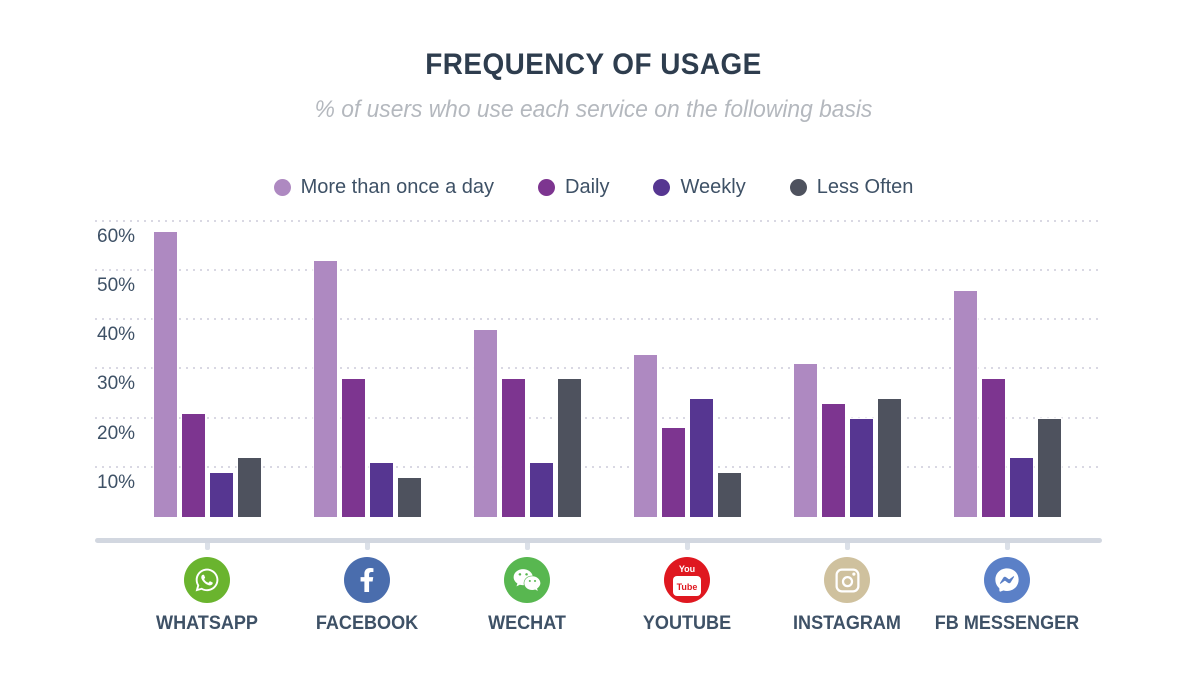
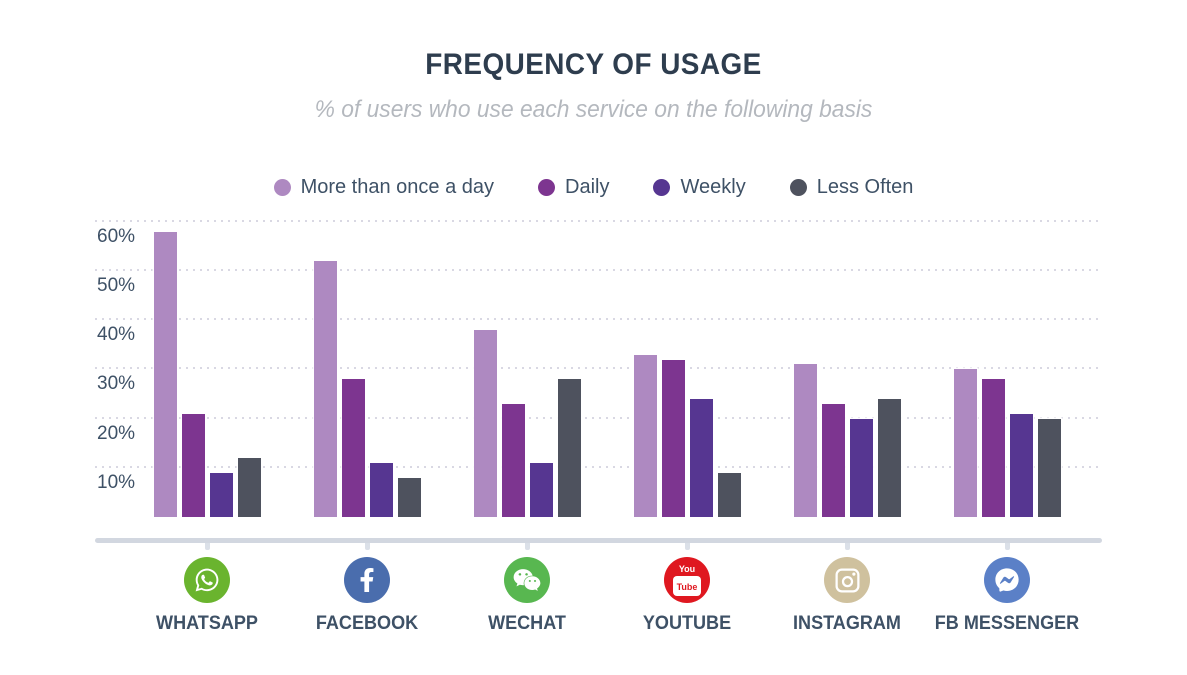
Daily/WECHAT: 28% -> 23%
Daily/YOUTUBE: 18% -> 32%
More than once a day/FB MESSENGER: 46% -> 30%
Weekly/FB MESSENGER: 12% -> 21%
